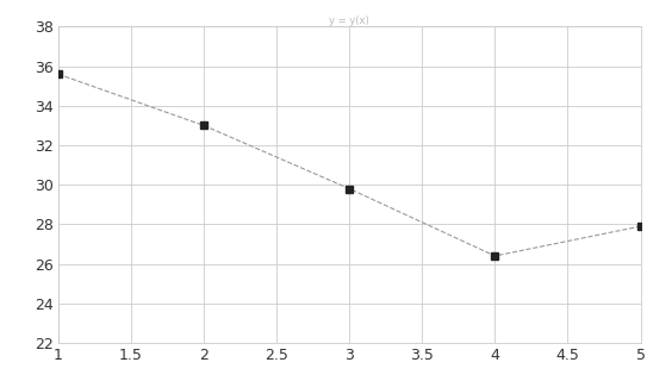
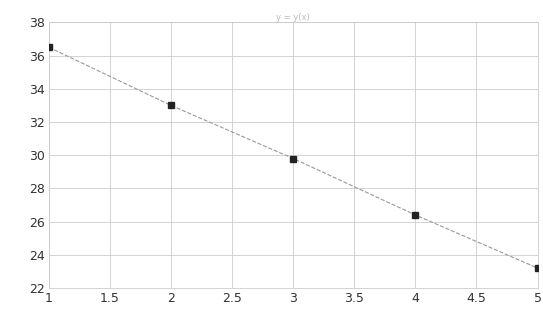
1: 35.6 -> 36.5
5: 27.9 -> 23.2
